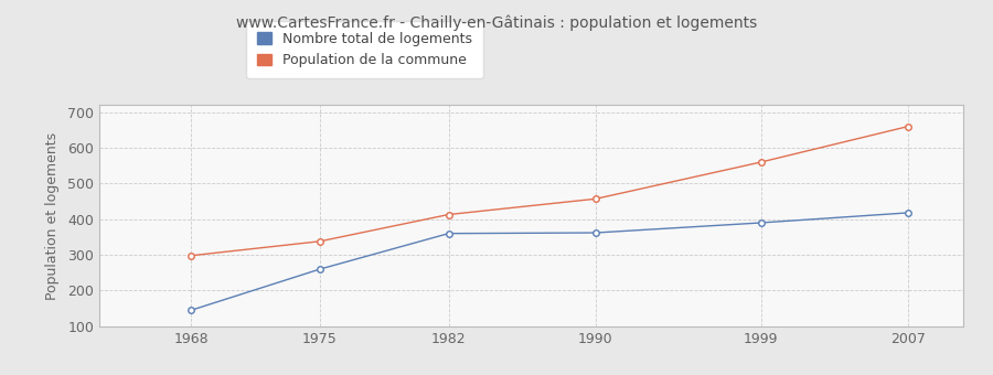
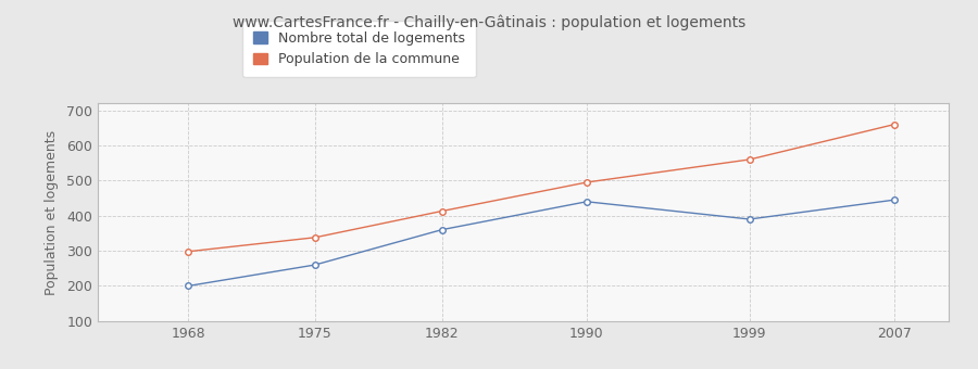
Nombre total de logements/1968: 145 -> 200
Nombre total de logements/1990: 362 -> 440
Population de la commune/1990: 457 -> 495
Nombre total de logements/2007: 418 -> 445
